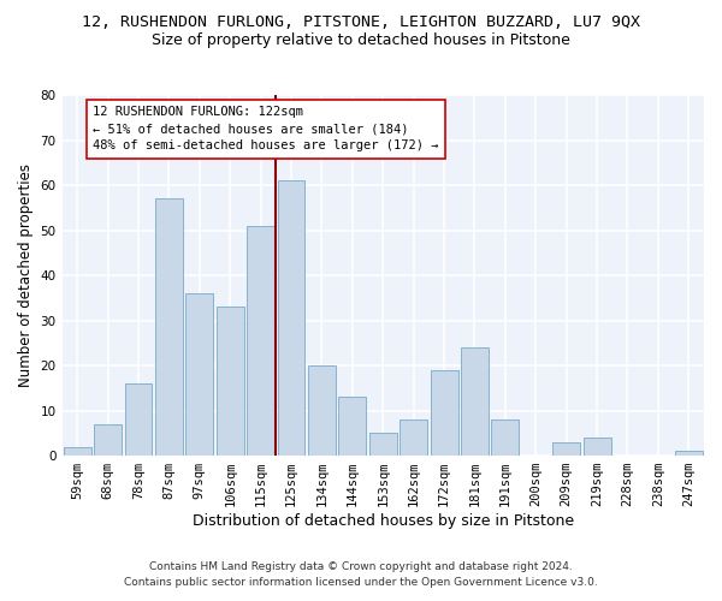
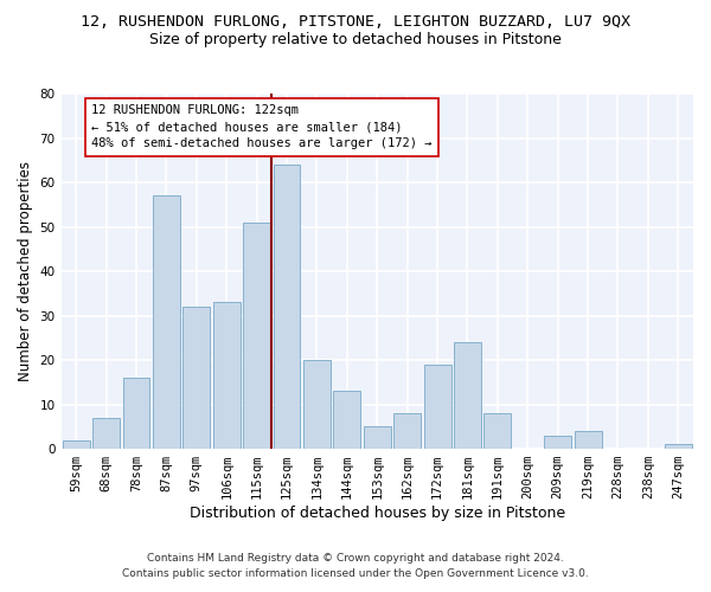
97sqm: 36 -> 32
125sqm: 61 -> 64
